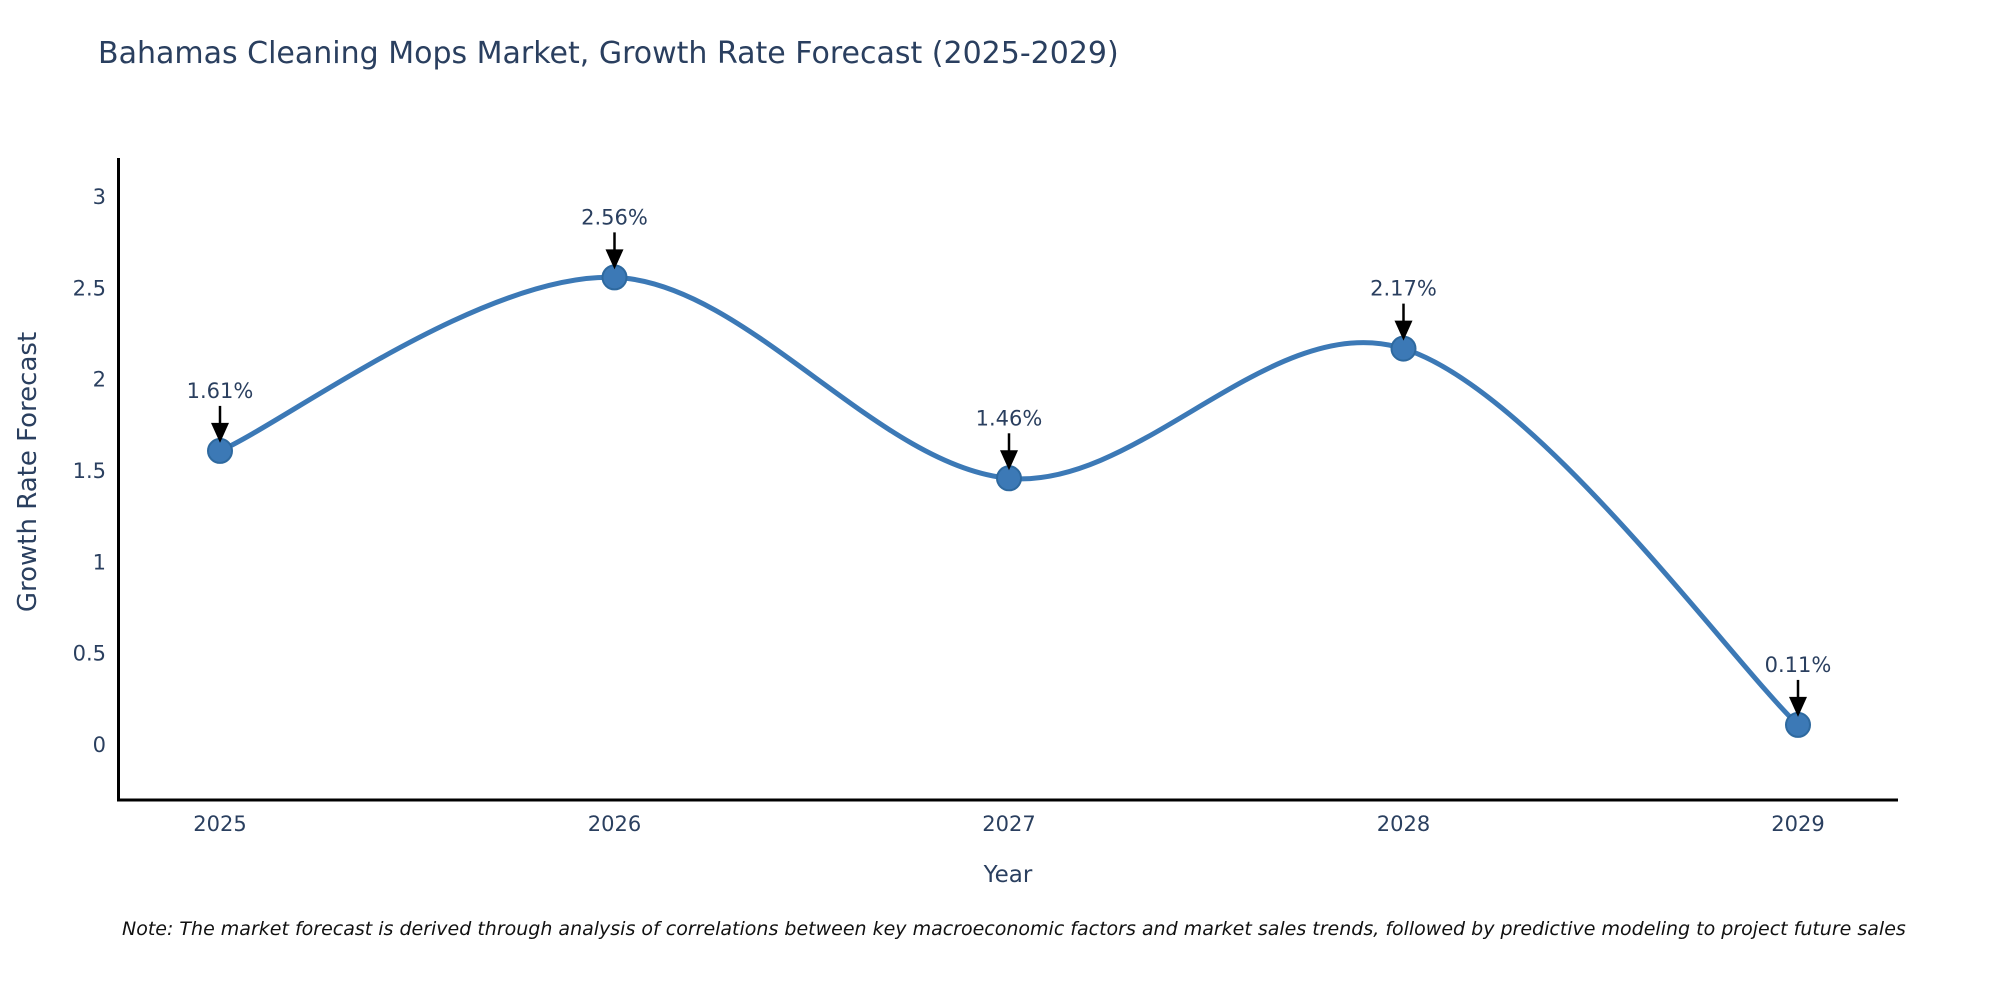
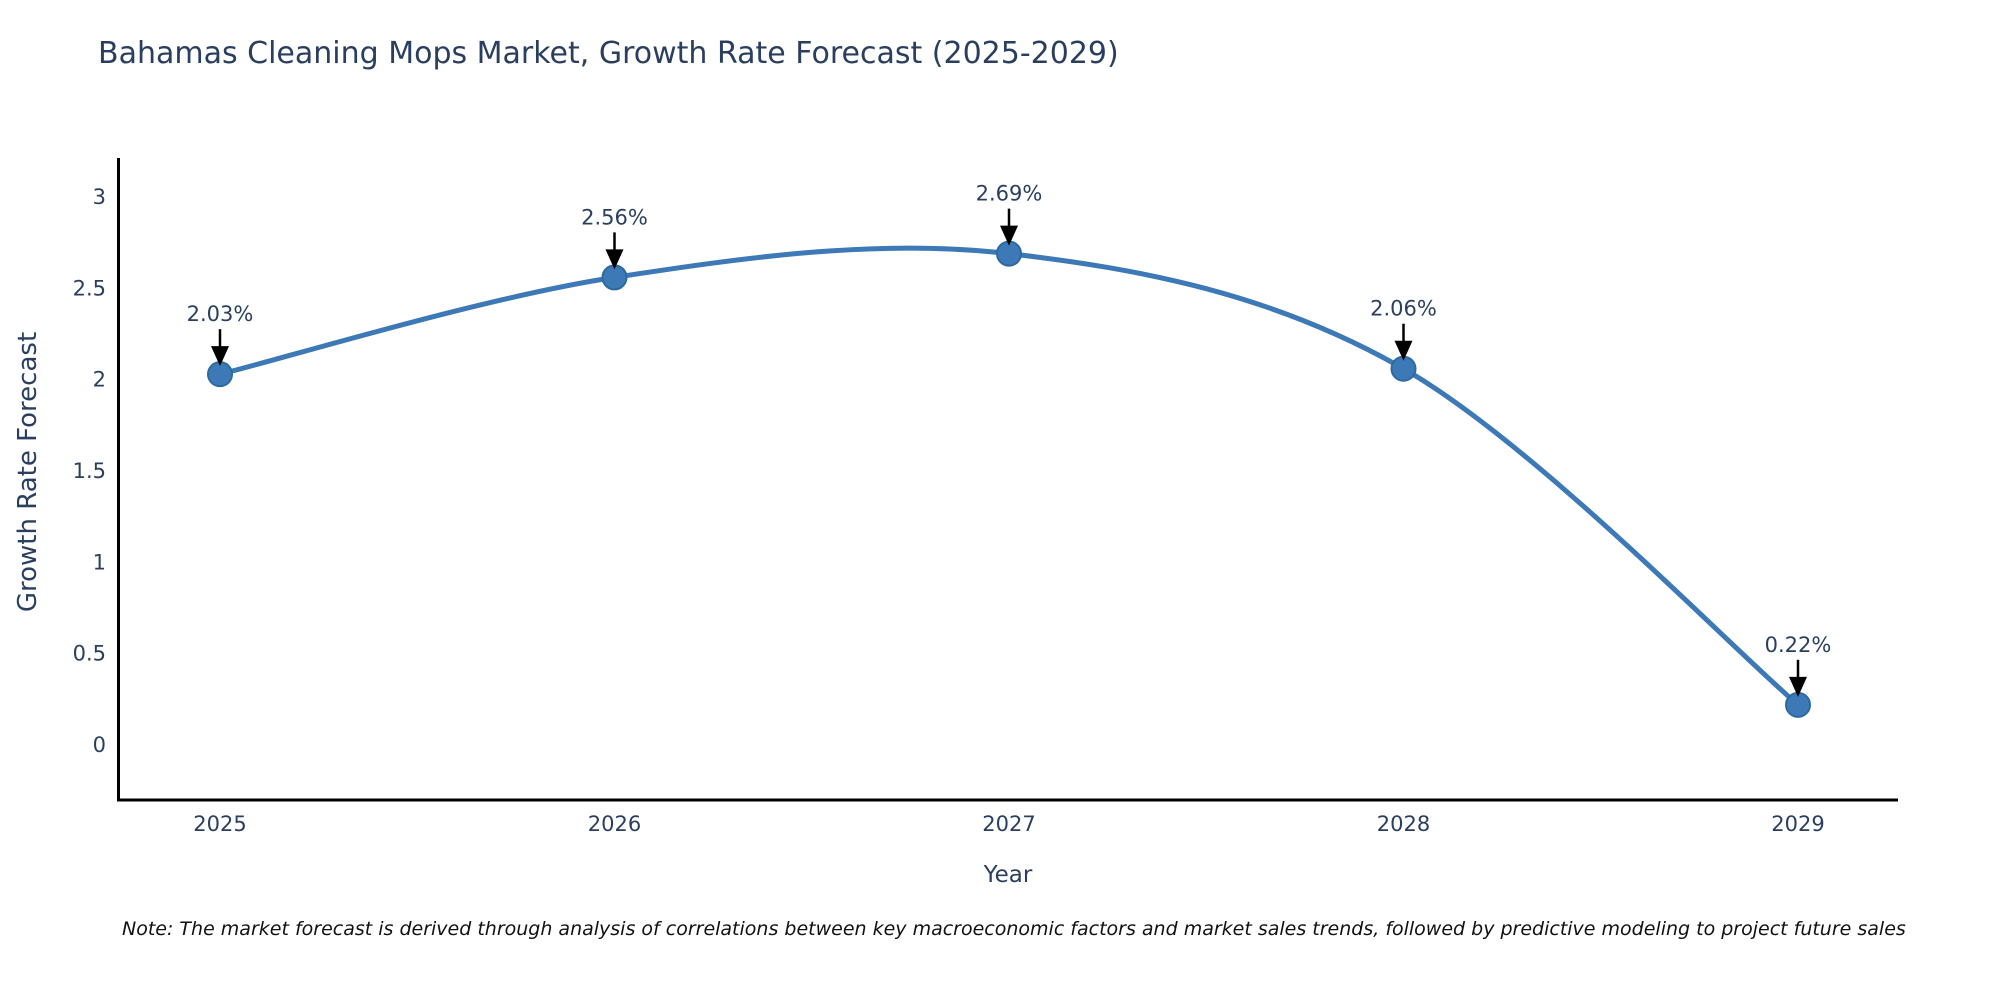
2025: 1.61% -> 2.03%
2027: 1.46% -> 2.69%
2028: 2.17% -> 2.06%
2029: 0.11% -> 0.22%
